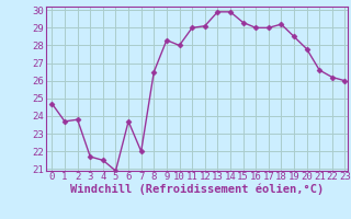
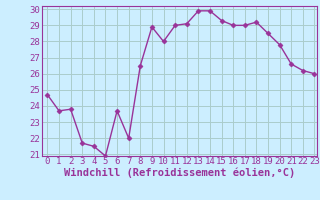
9: 28.3 -> 28.9
